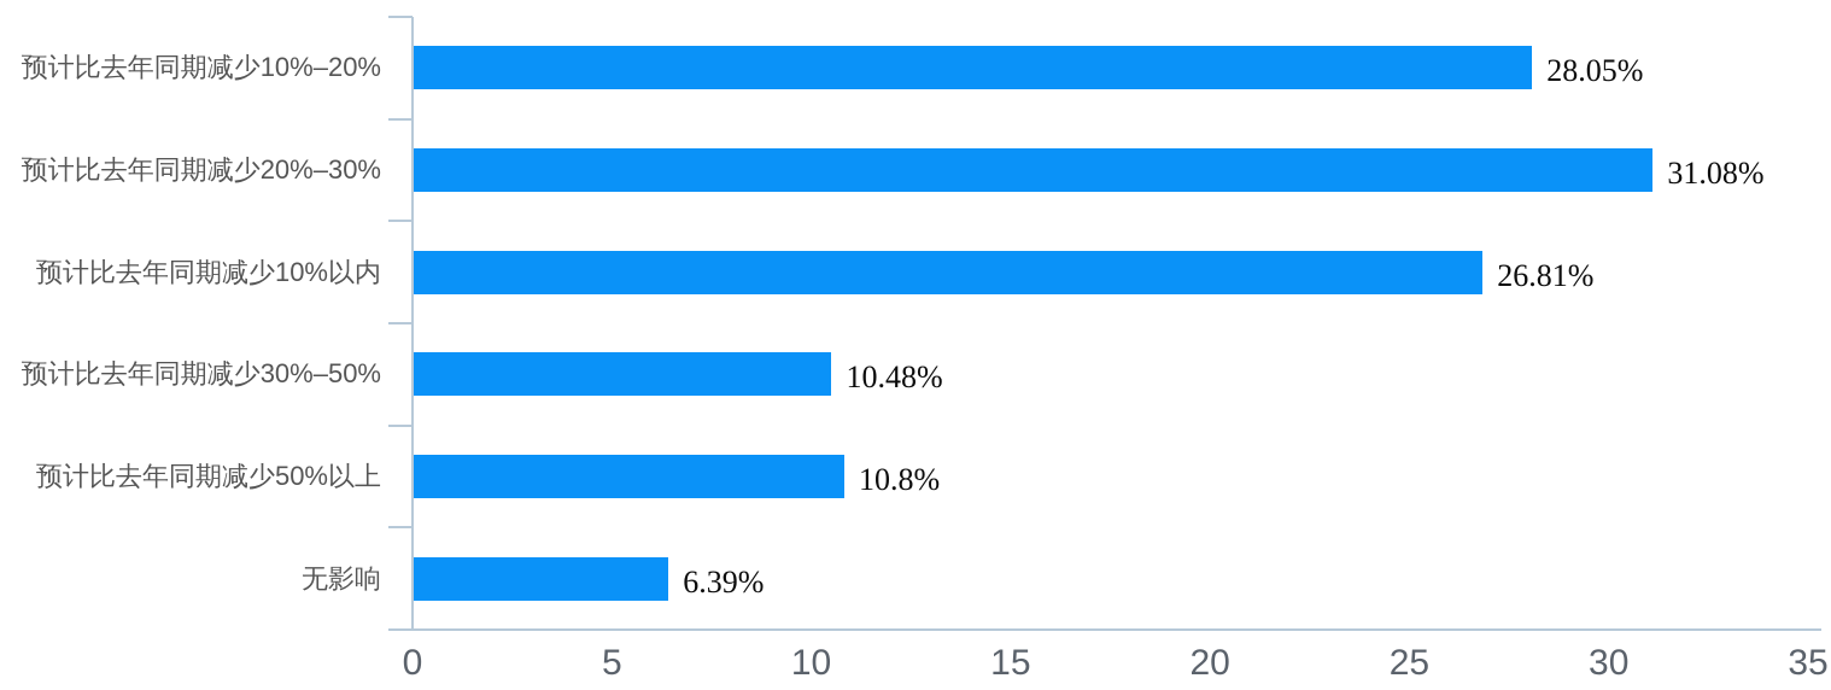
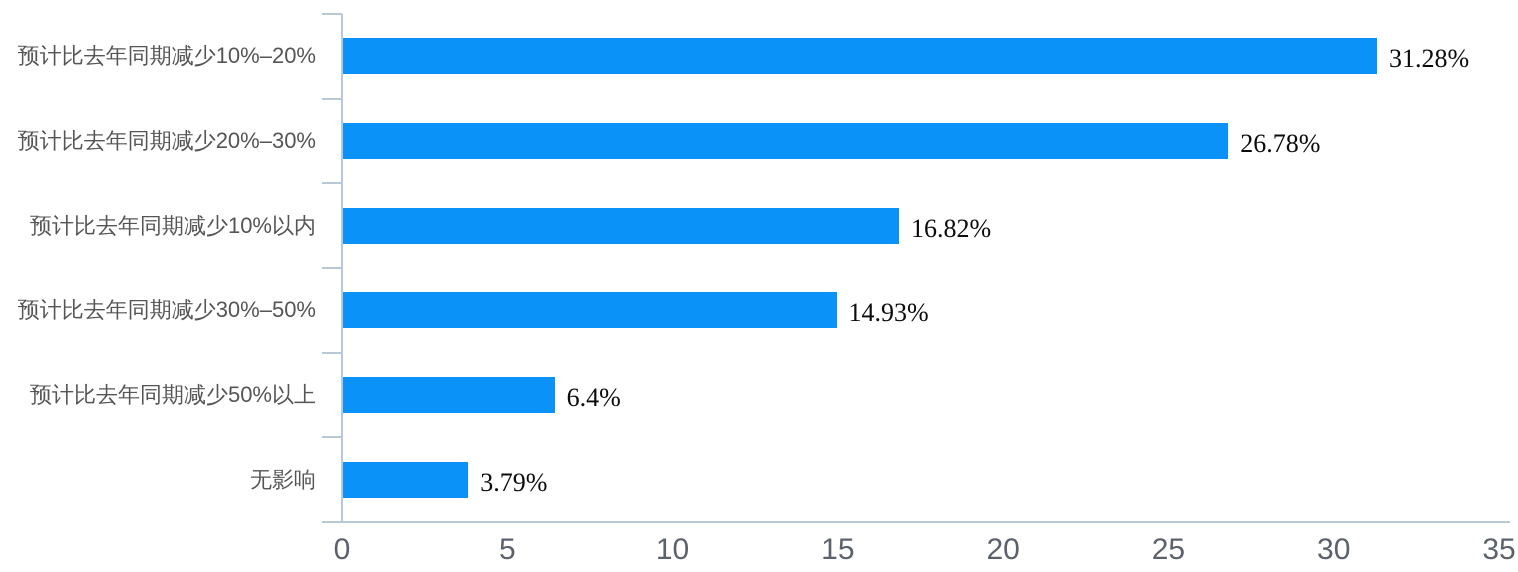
预计比去年同期减少10%–20%: 28.05% -> 31.28%
预计比去年同期减少20%–30%: 31.08% -> 26.78%
预计比去年同期减少10%以内: 26.81% -> 16.82%
预计比去年同期减少30%–50%: 10.48% -> 14.93%
预计比去年同期减少50%以上: 10.8% -> 6.4%
无影响: 6.39% -> 3.79%
